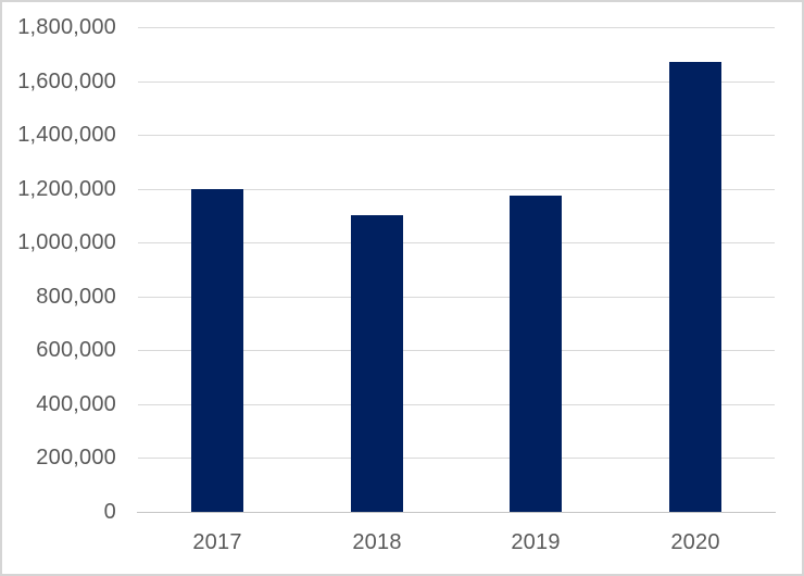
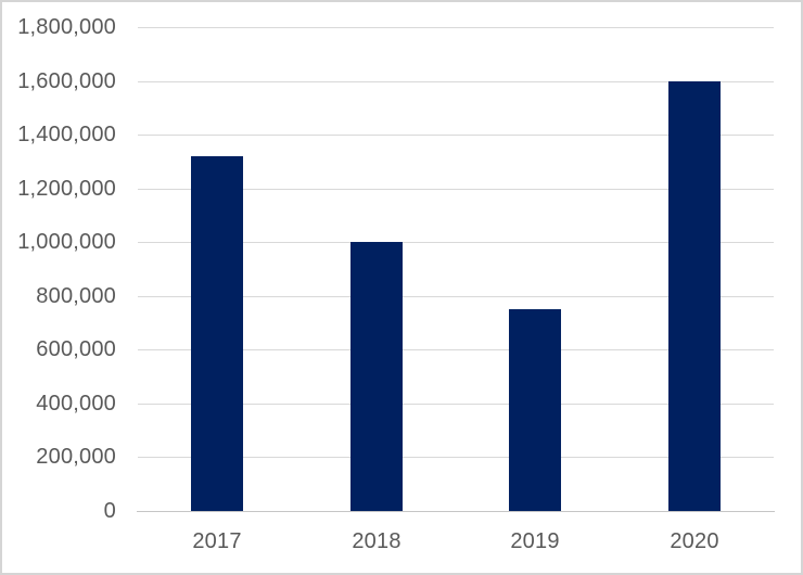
2017: 1200000 -> 1320000
2018: 1100000 -> 1000000
2019: 1180000 -> 750000
2020: 1670000 -> 1600000
